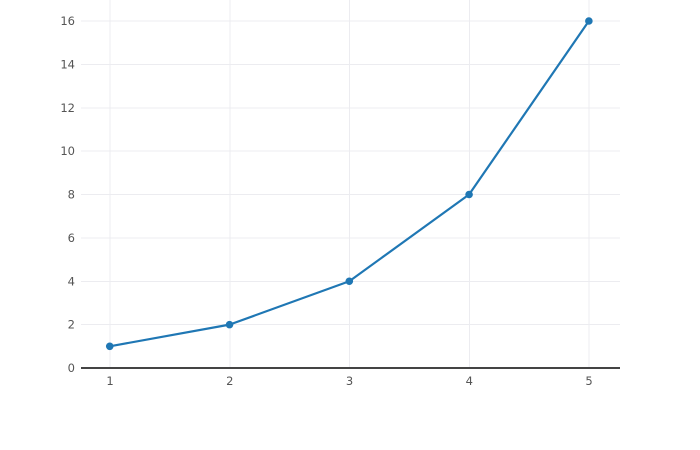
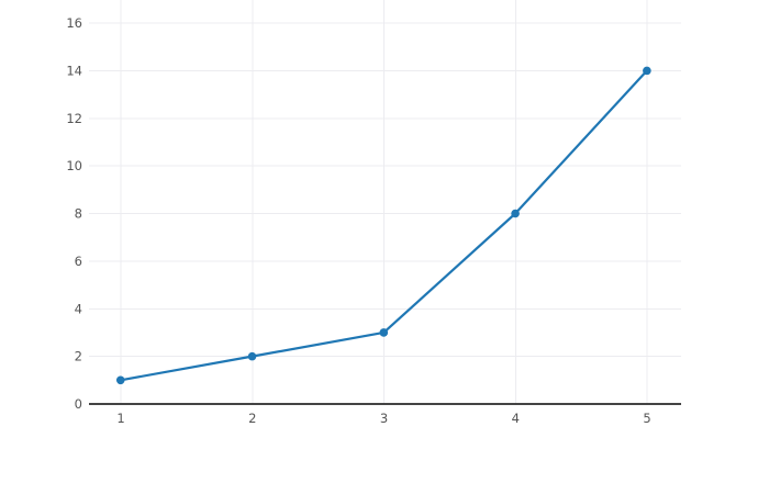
3: 4 -> 3
5: 16 -> 14
